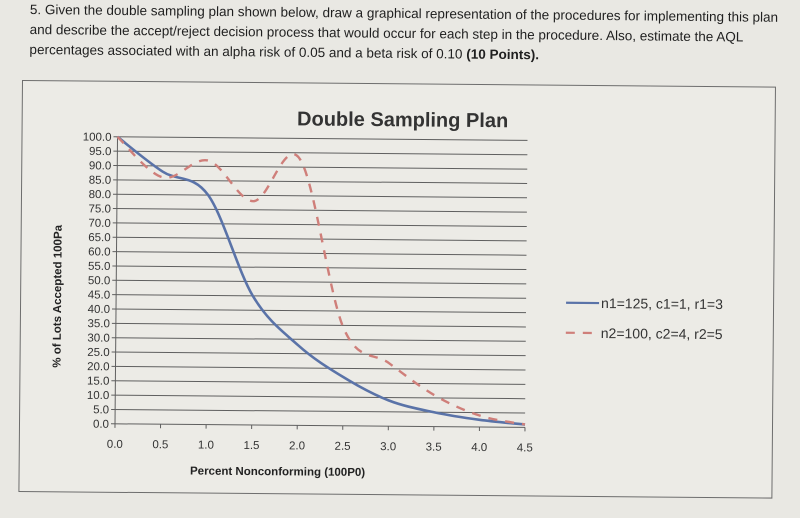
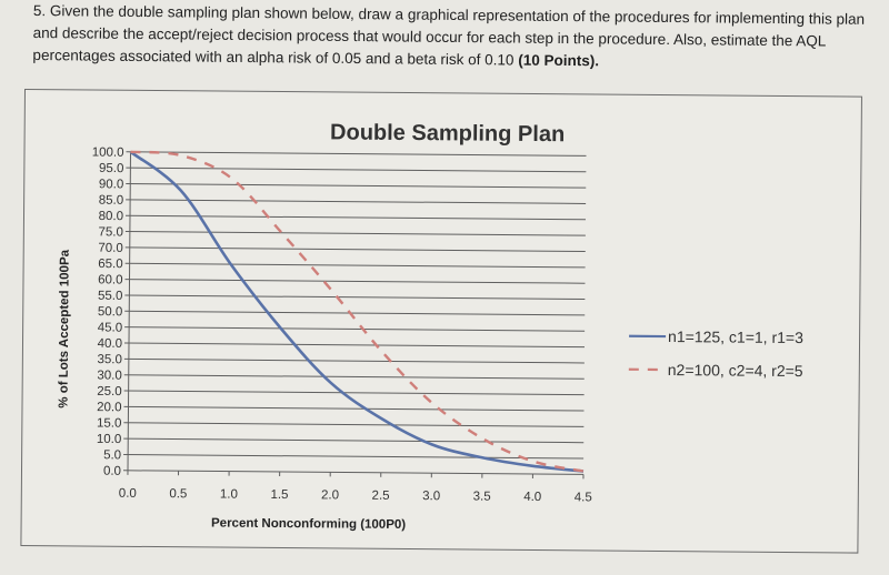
n2=100, c2=4, r2=5/0.5: 86 -> 99
n1=125, c1=1, r1=3/1.0: 80 -> 65
n2=100, c2=4, r2=5/1.5: 78 -> 75
n2=100, c2=4, r2=5/2.0: 93 -> 57
n2=100, c2=4, r2=5/2.5: 34 -> 38
